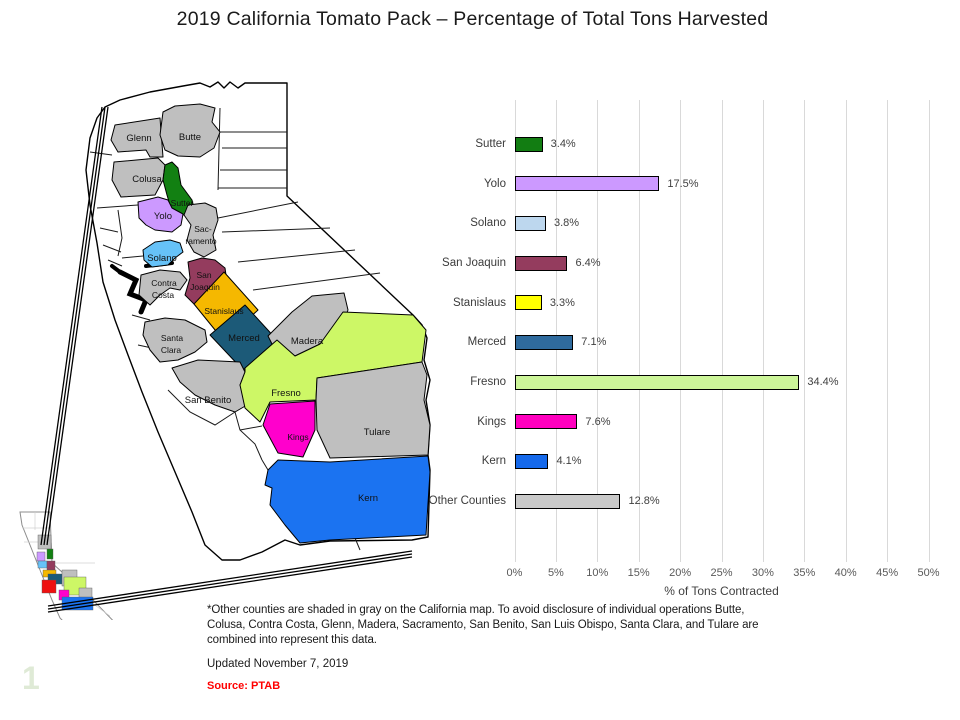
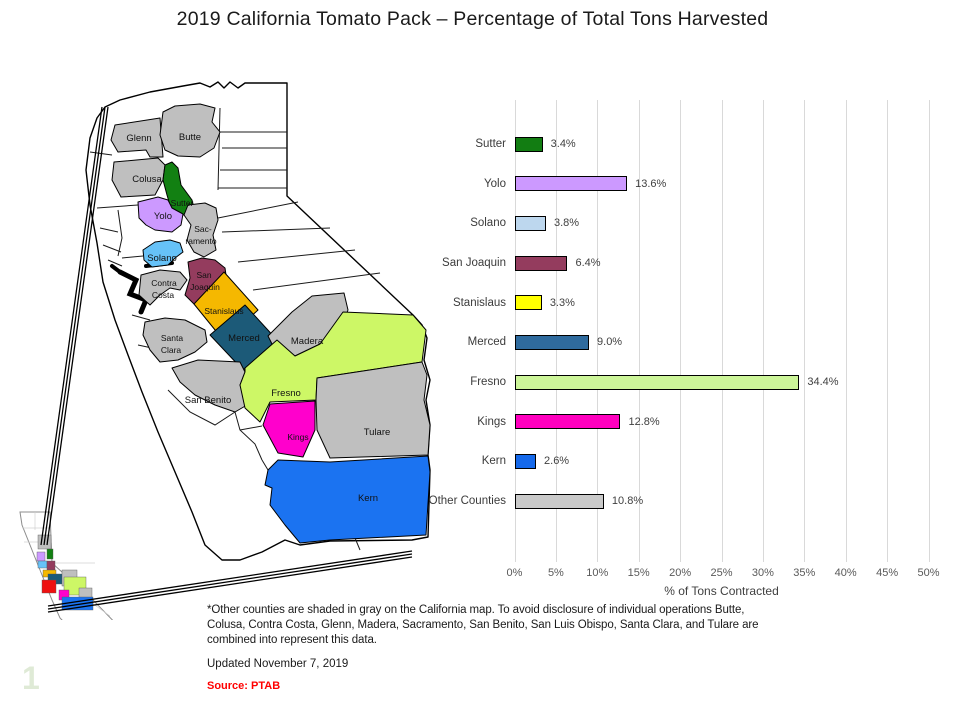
Yolo: 17.5% -> 13.6%
Merced: 7.1% -> 9.0%
Kings: 7.6% -> 12.8%
Kern: 4.1% -> 2.6%
Other Counties: 12.8% -> 10.8%
